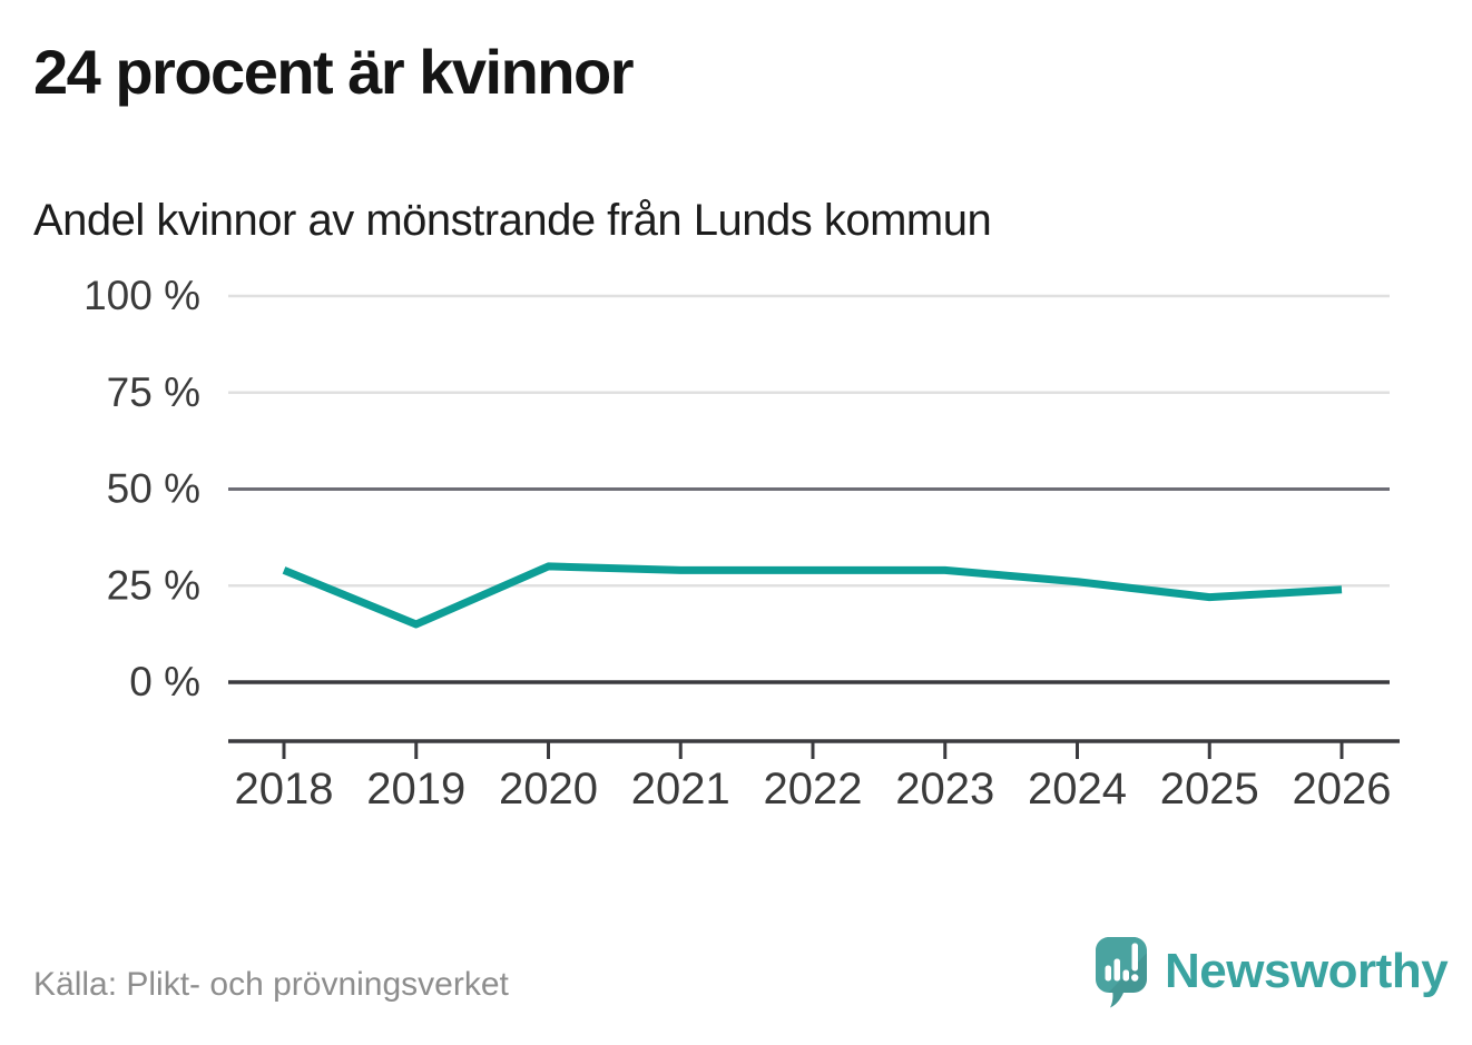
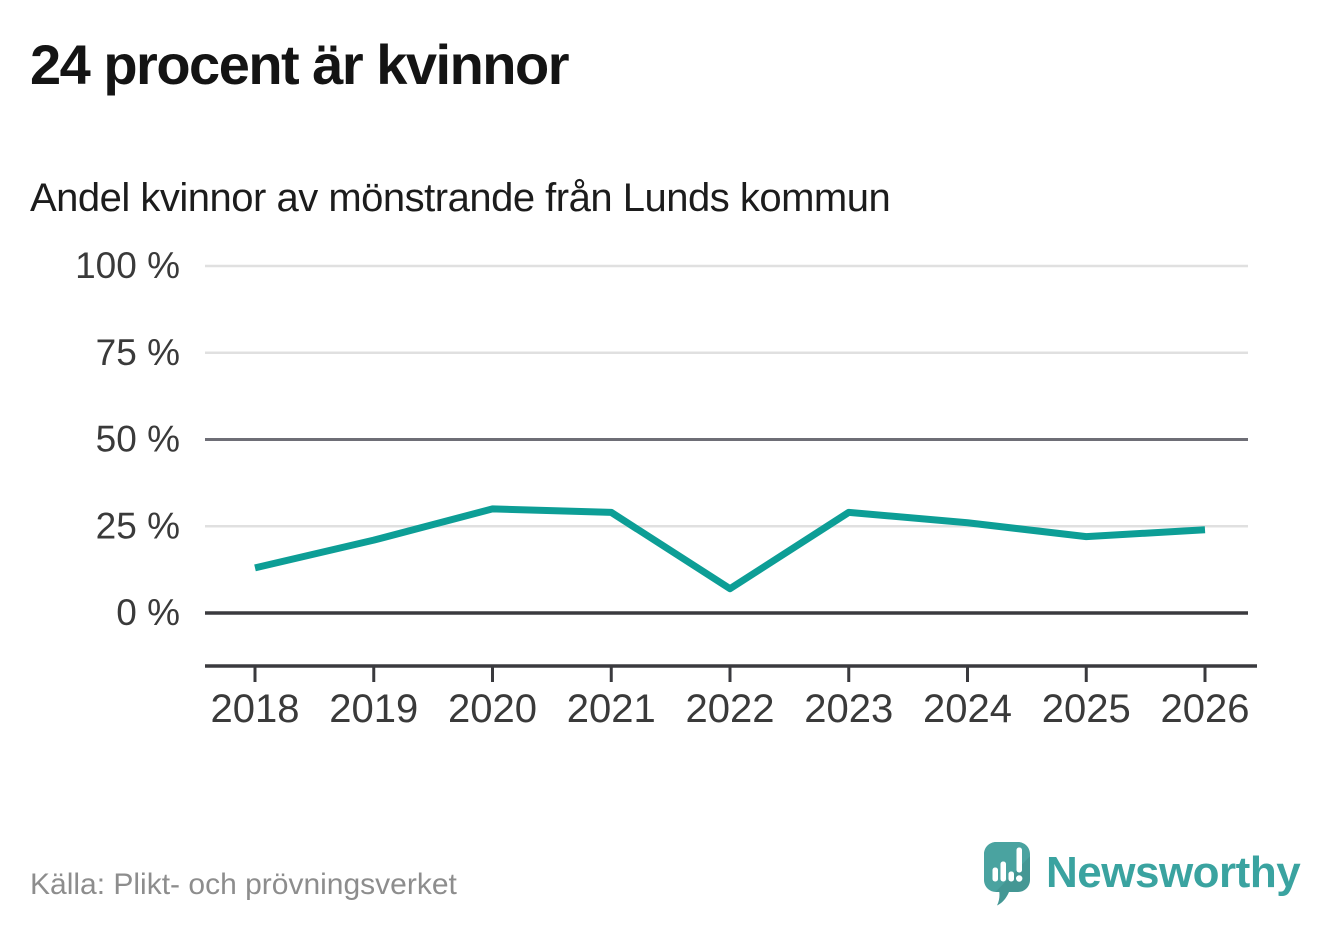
2018: 29% -> 13%
2019: 15% -> 21%
2022: 29% -> 7%
